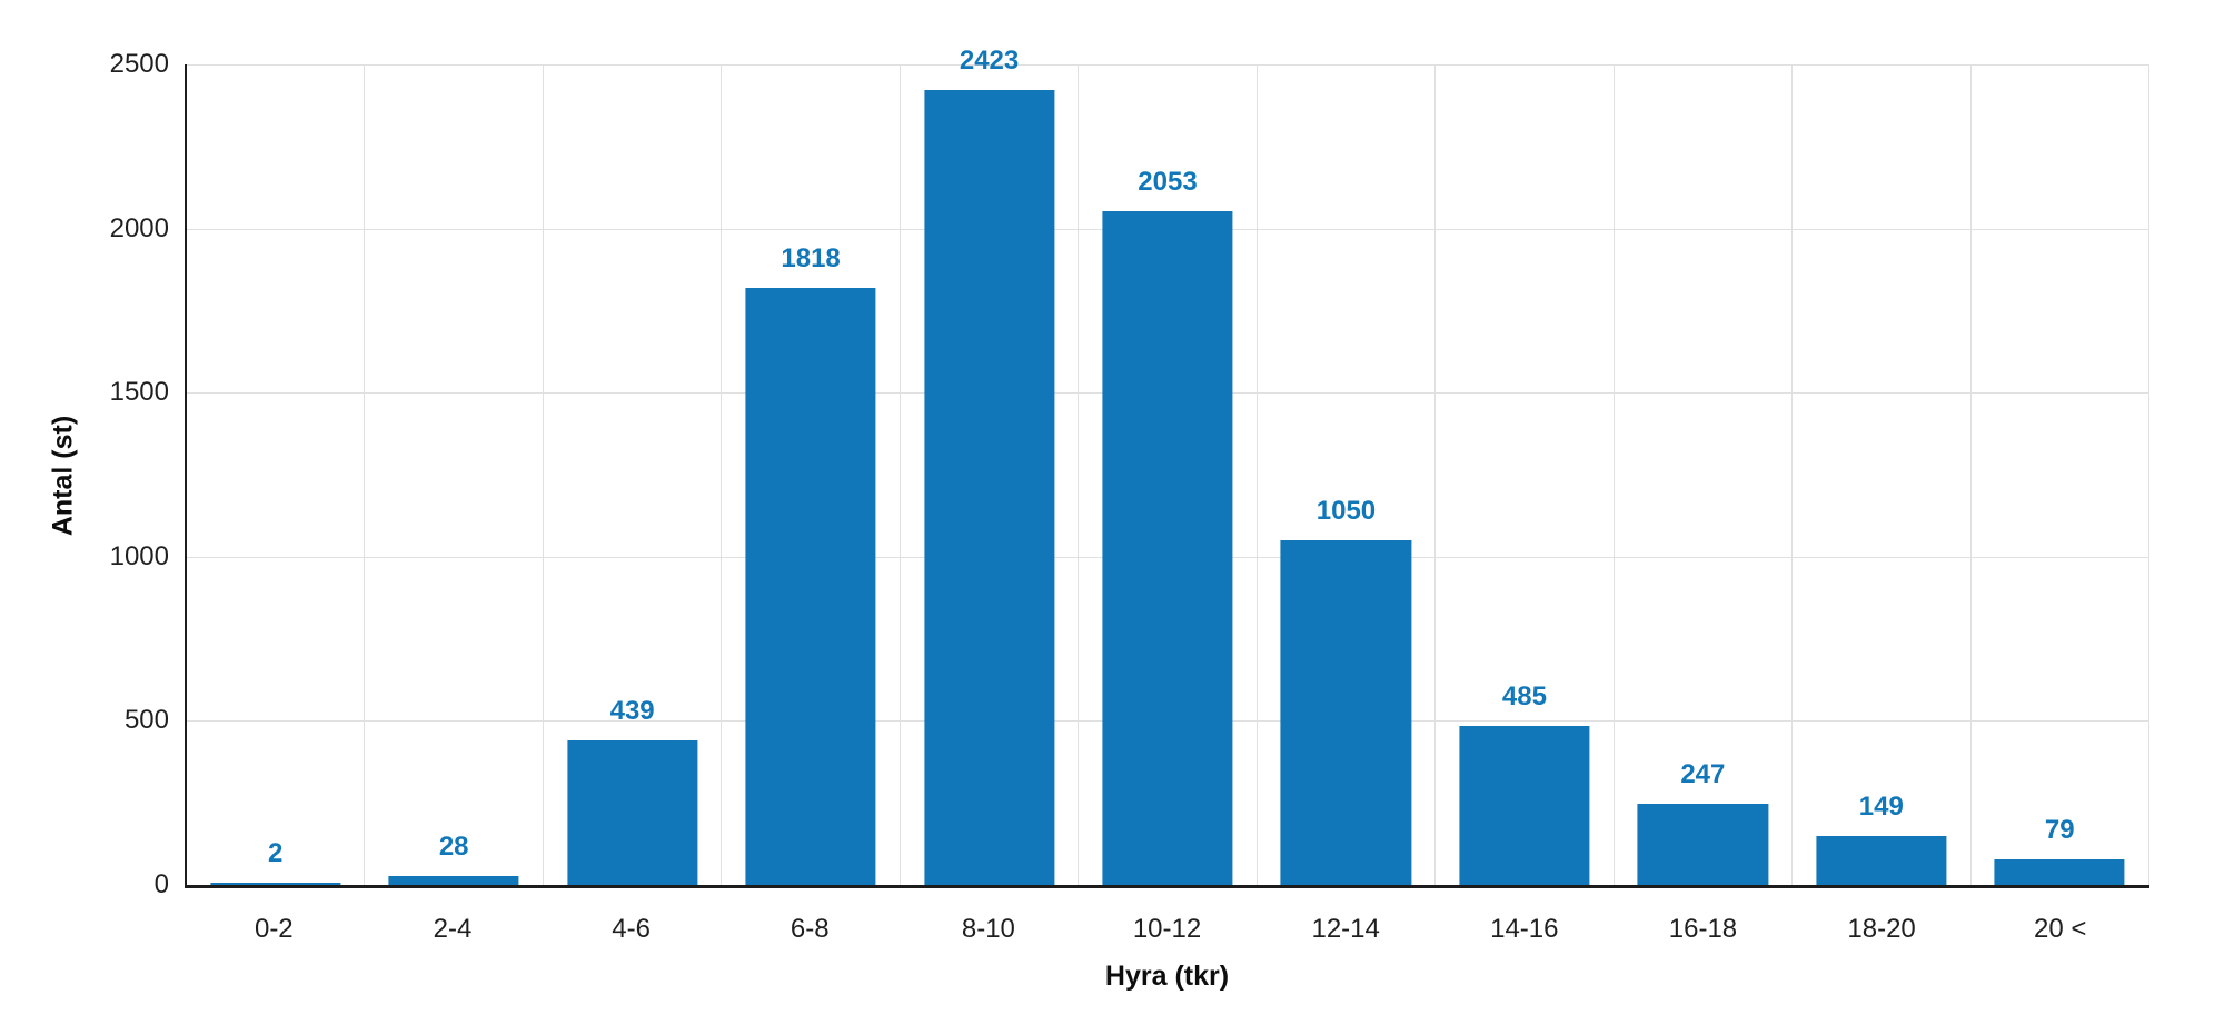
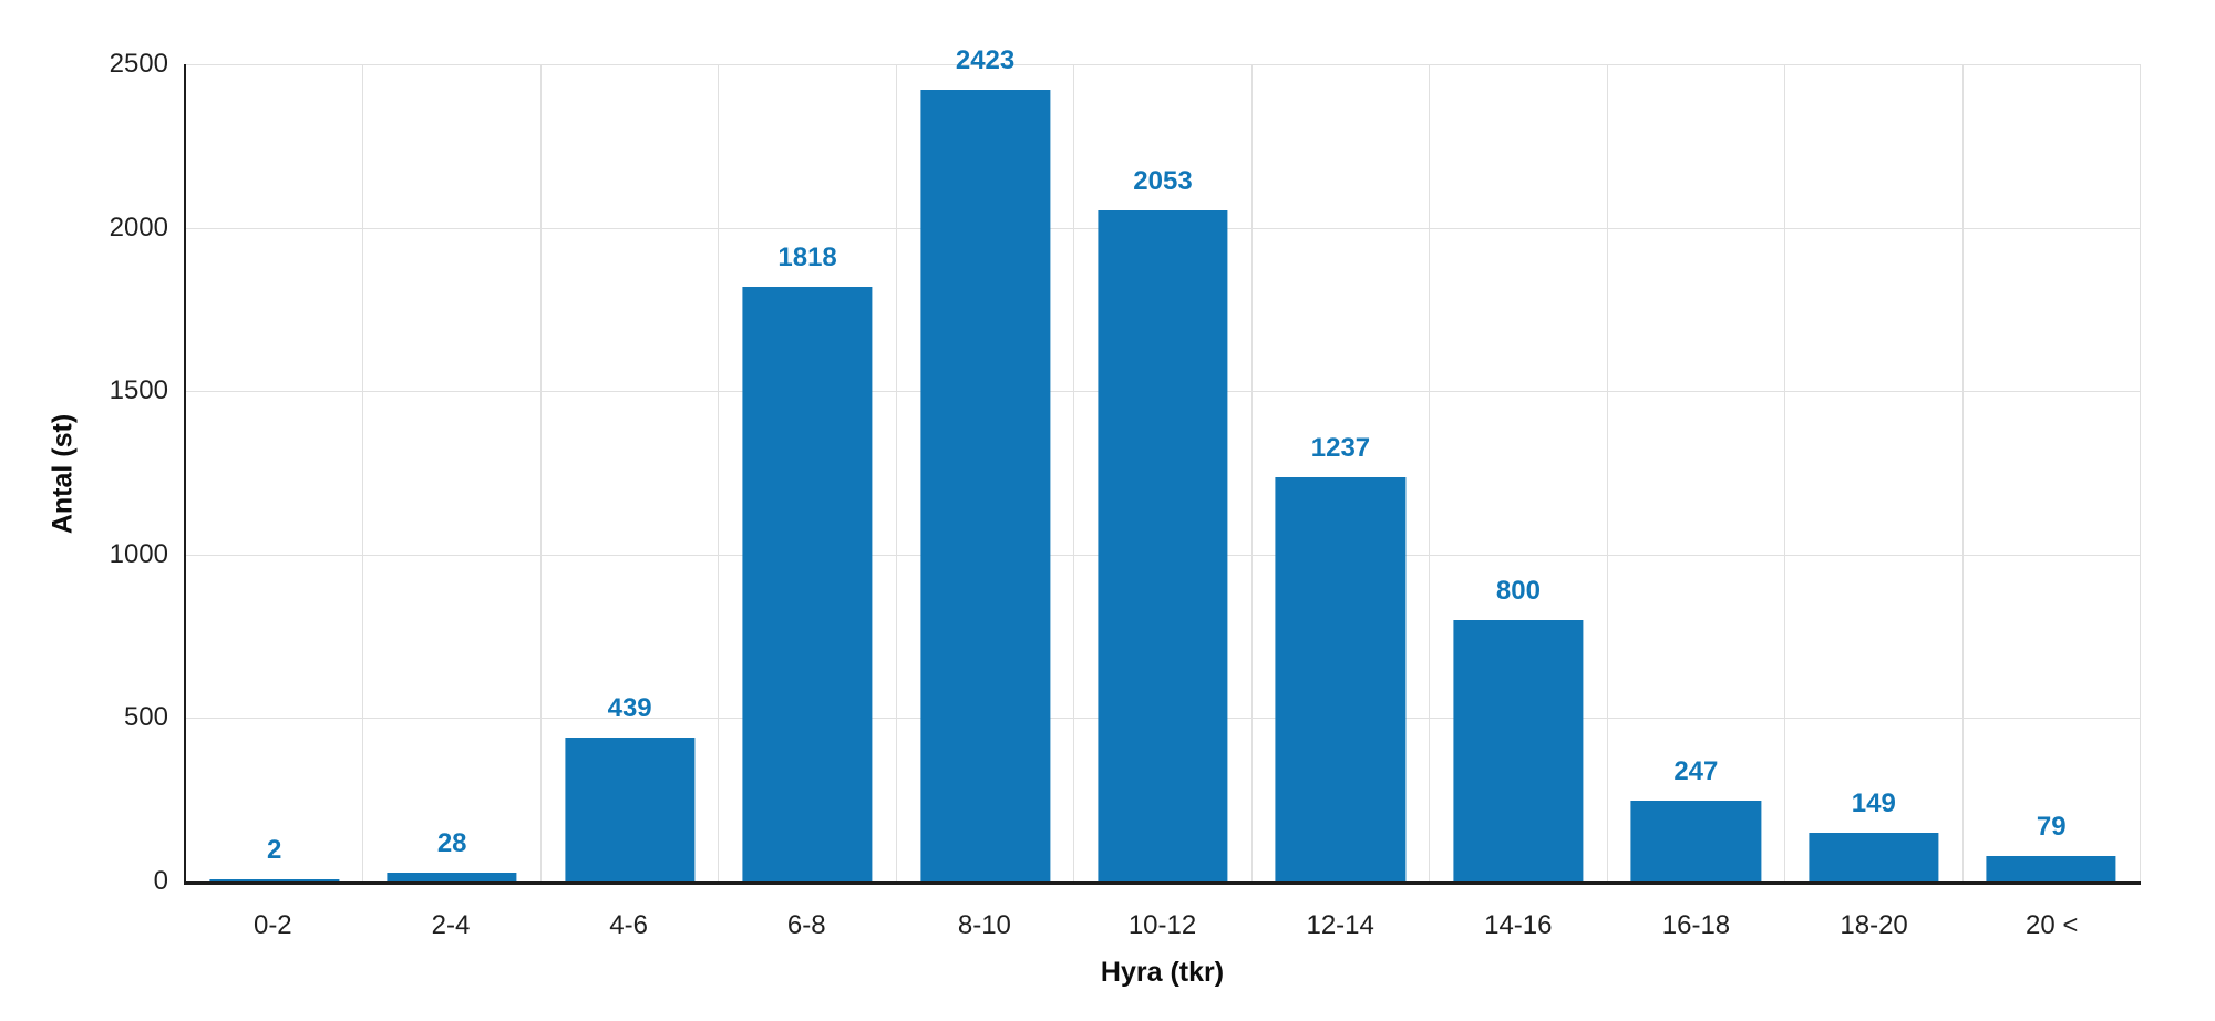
12-14: 1050 -> 1237
14-16: 485 -> 800
